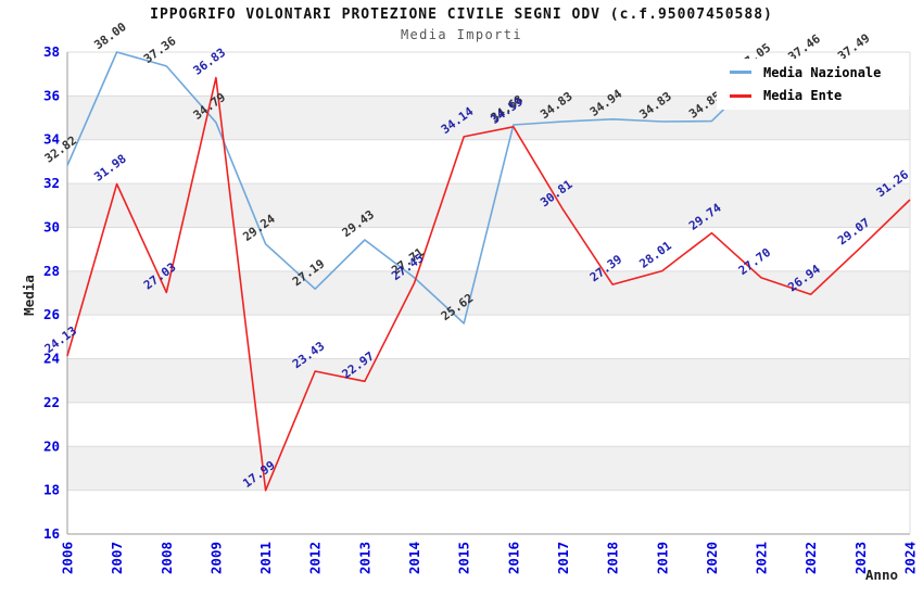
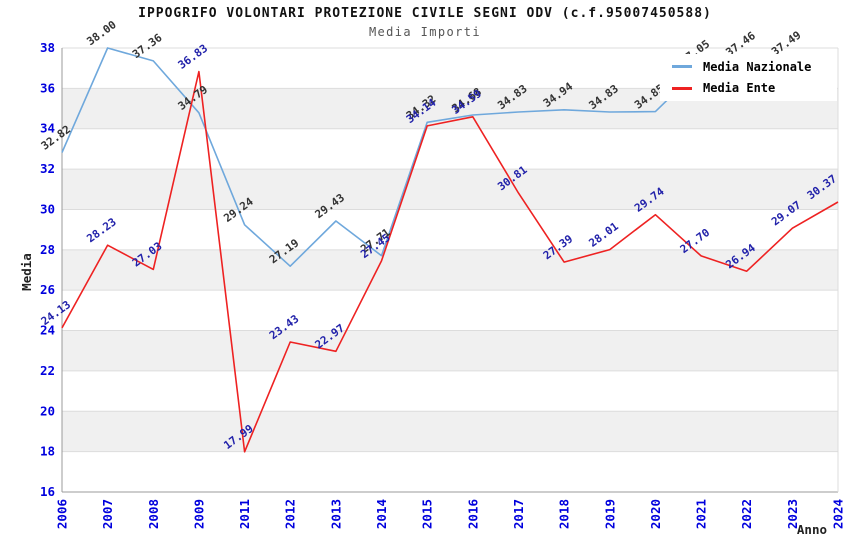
Media Ente/2007: 31.98 -> 28.23
Media Nazionale/2015: 25.62 -> 34.32
Media Ente/2024: 31.26 -> 30.37
